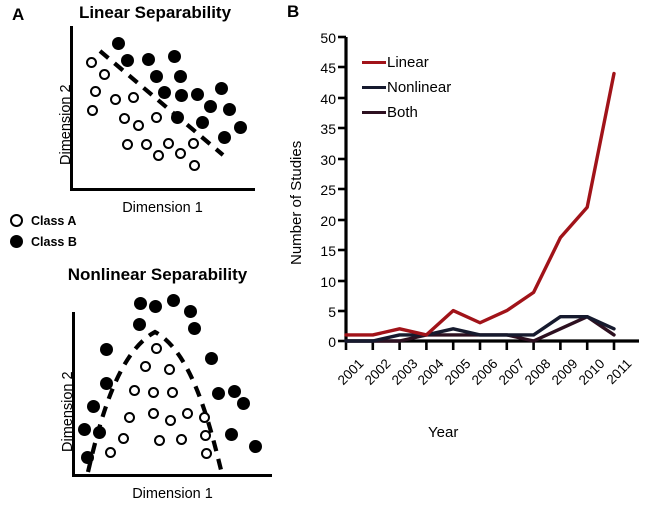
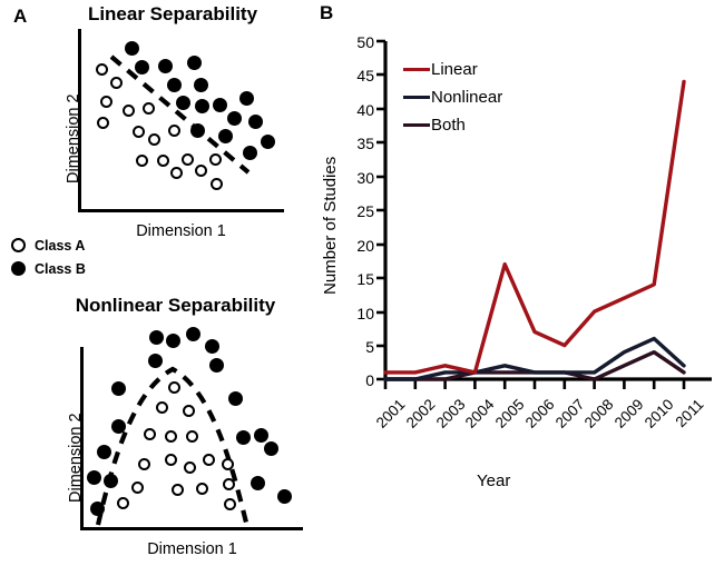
Linear/2005: 5 -> 17
Linear/2006: 3 -> 7
Linear/2008: 8 -> 10
Linear/2009: 17 -> 12
Linear/2010: 22 -> 14
Nonlinear/2010: 4 -> 6
